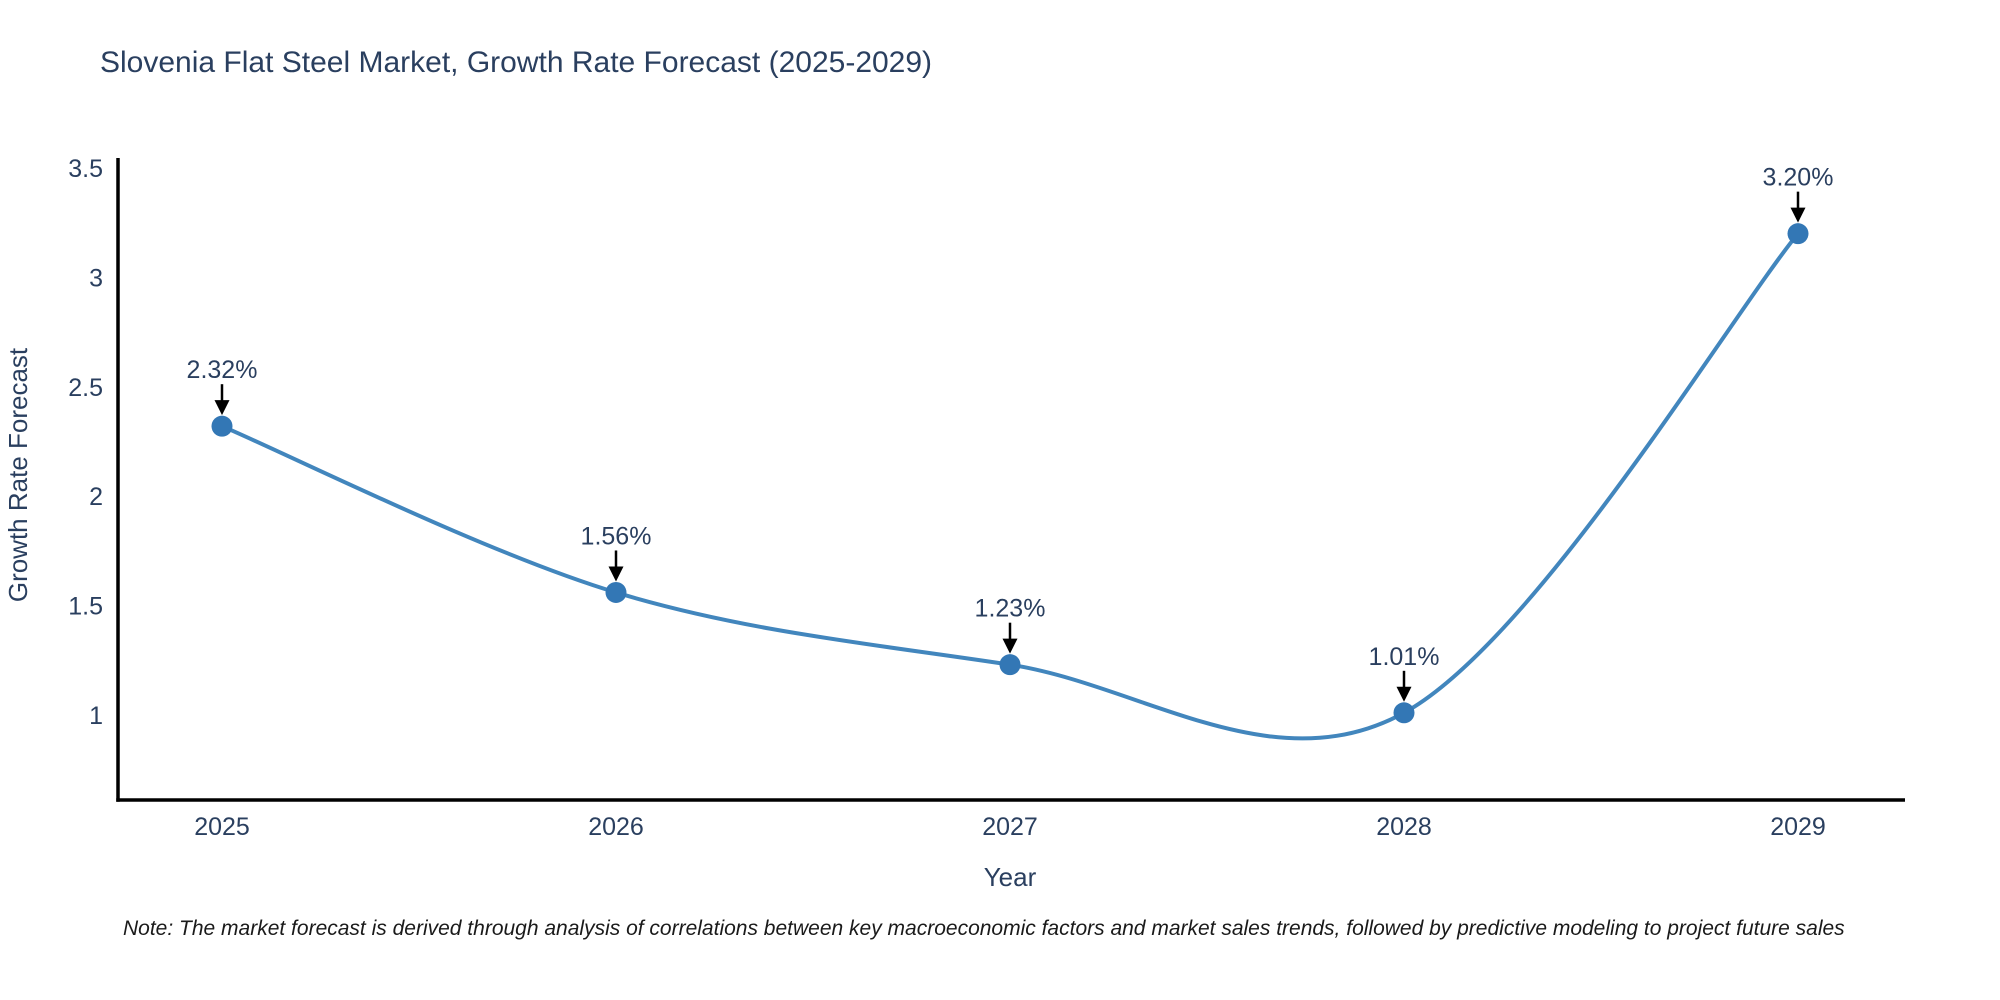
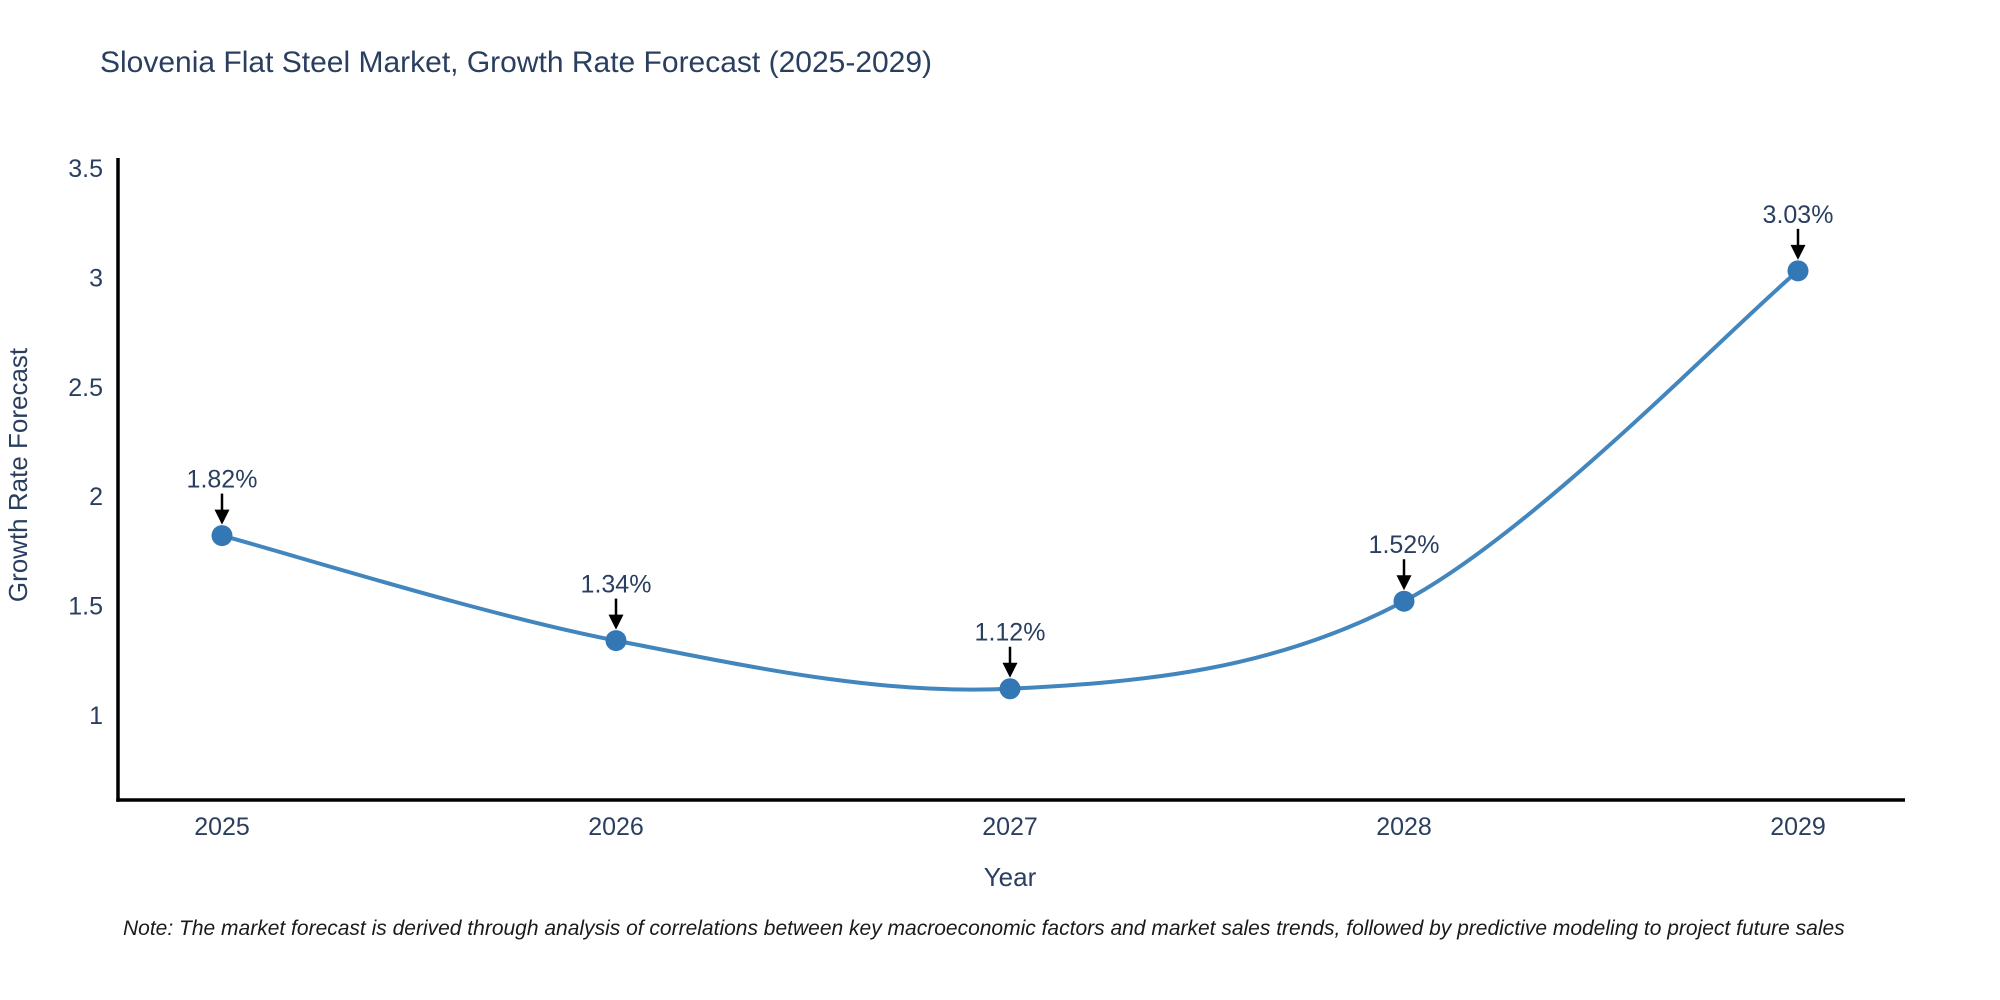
2025: 2.32% -> 1.82%
2026: 1.56% -> 1.34%
2027: 1.23% -> 1.12%
2028: 1.01% -> 1.52%
2029: 3.20% -> 3.03%
